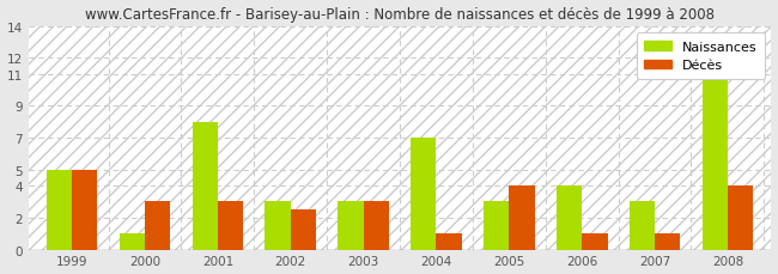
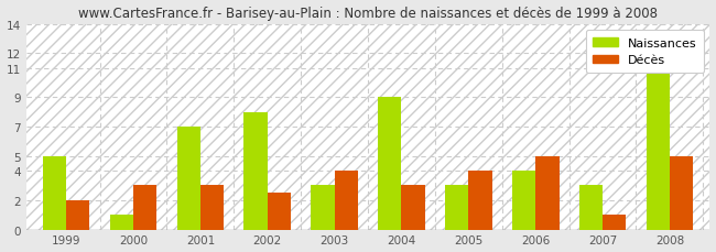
Décès/1999: 5.0 -> 2.0
Naissances/2001: 8 -> 7
Naissances/2002: 3 -> 8
Décès/2003: 3.0 -> 4.0
Naissances/2004: 7 -> 9
Décès/2004: 1.0 -> 3.0
Décès/2006: 1.0 -> 5.0
Décès/2008: 4.0 -> 5.0
